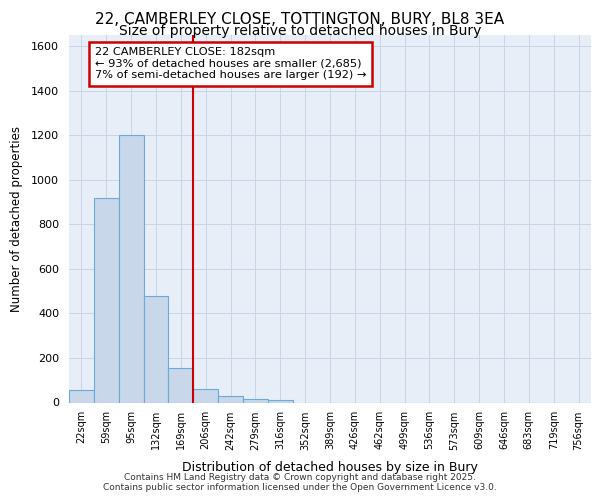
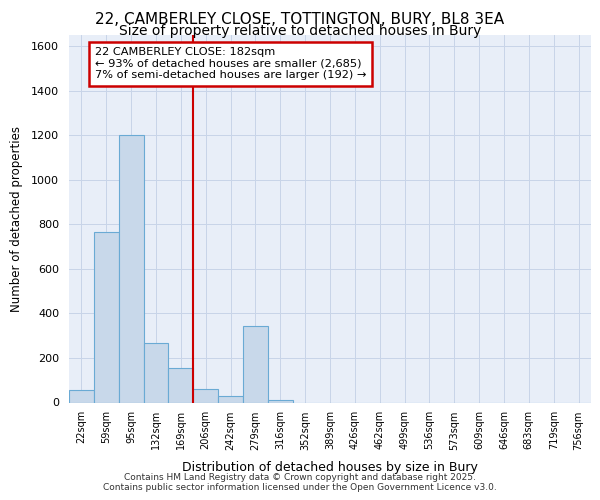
59sqm: 920 -> 765
132sqm: 480 -> 265
279sqm: 15 -> 345
